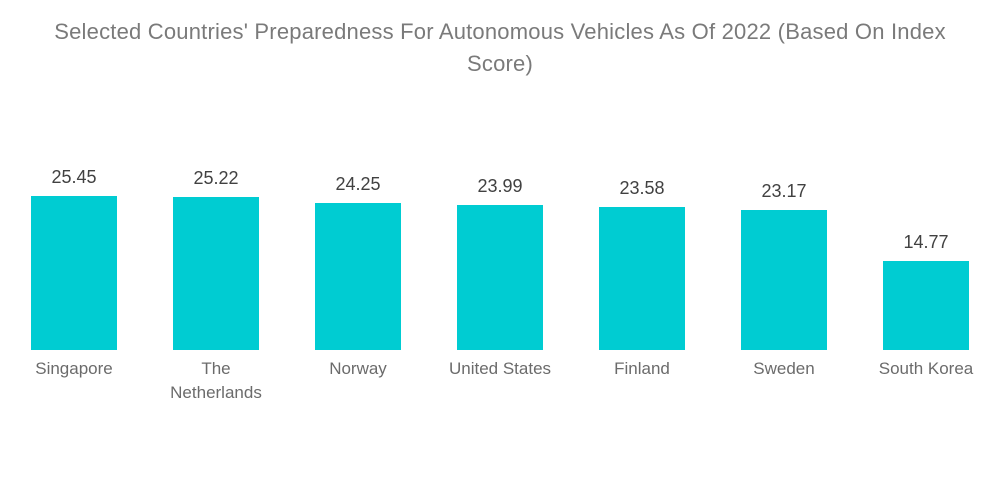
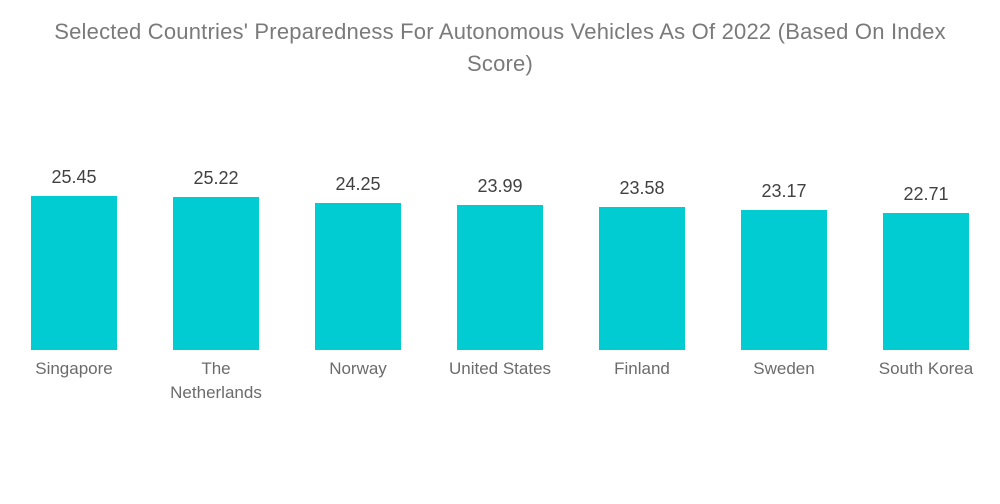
South Korea: 14.77 -> 22.71
